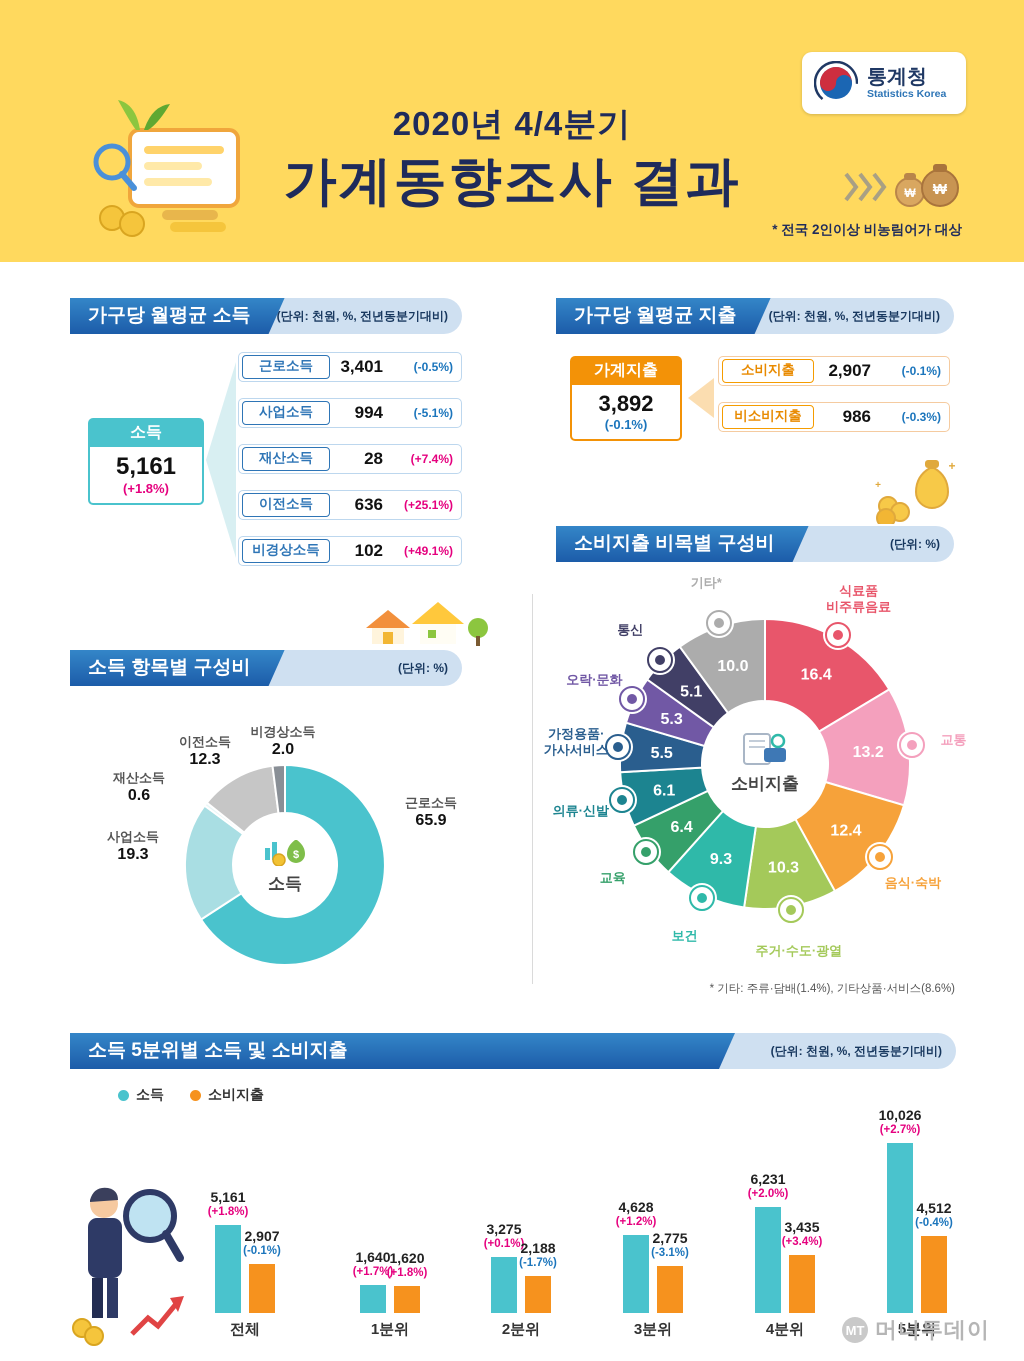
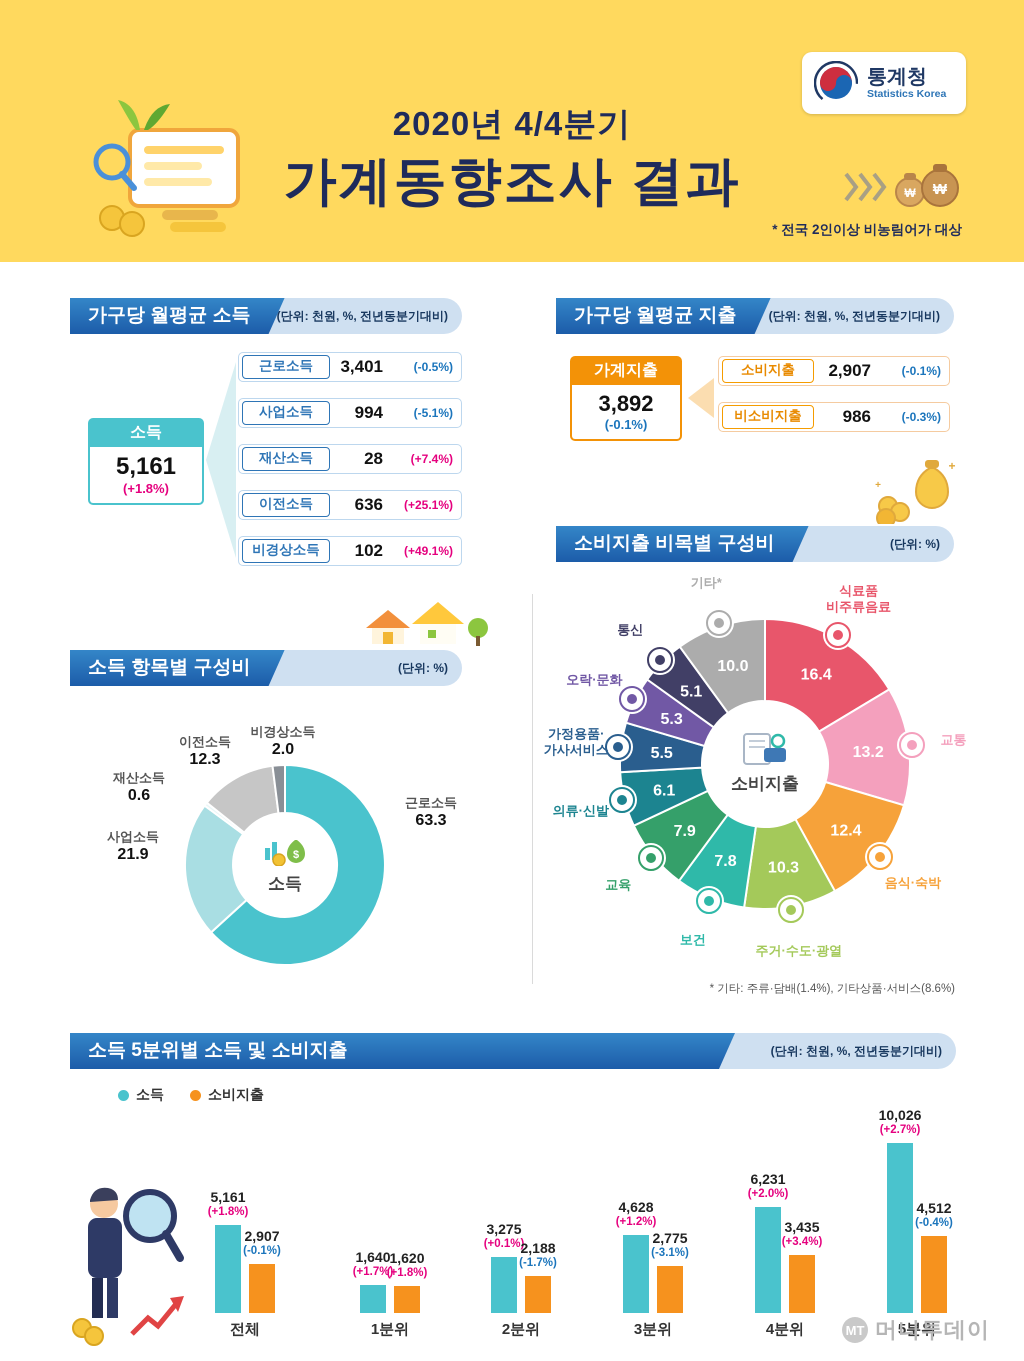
소득 항목별 구성비/근로소득: 65.9 -> 63.3
소득 항목별 구성비/사업소득: 19.3 -> 21.9
소비지출 비목별 구성비/보건: 9.3 -> 7.8
소비지출 비목별 구성비/교육: 6.4 -> 7.9
